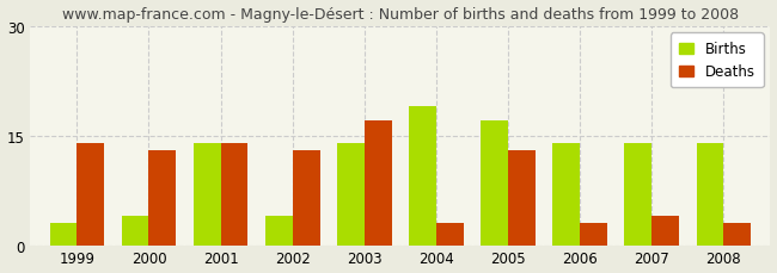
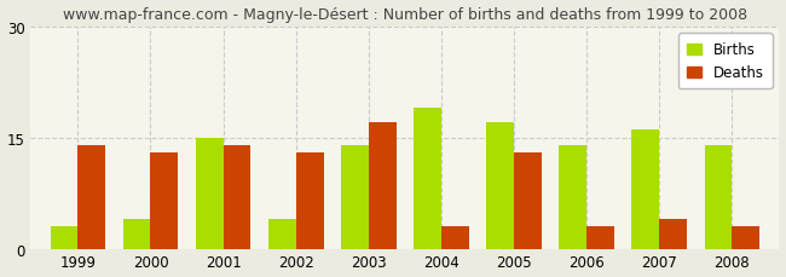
Births/2001: 14 -> 15
Births/2007: 14 -> 16
